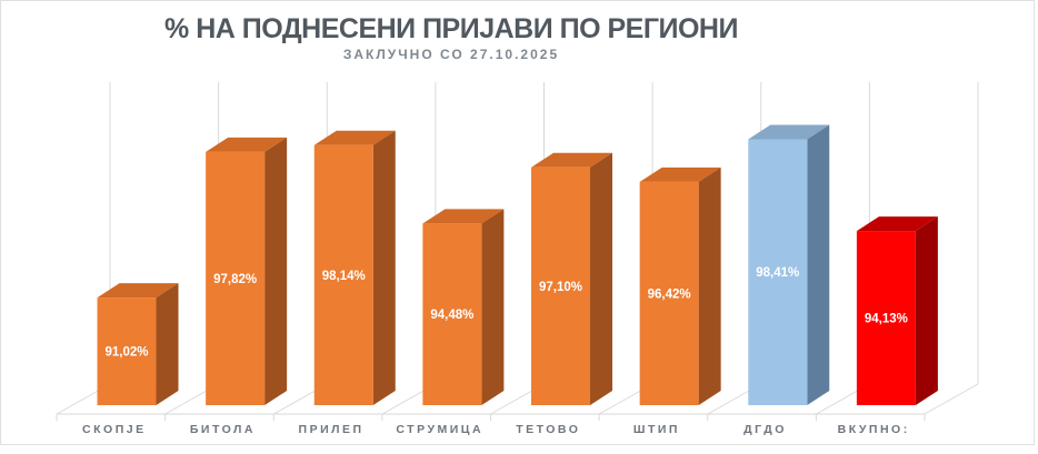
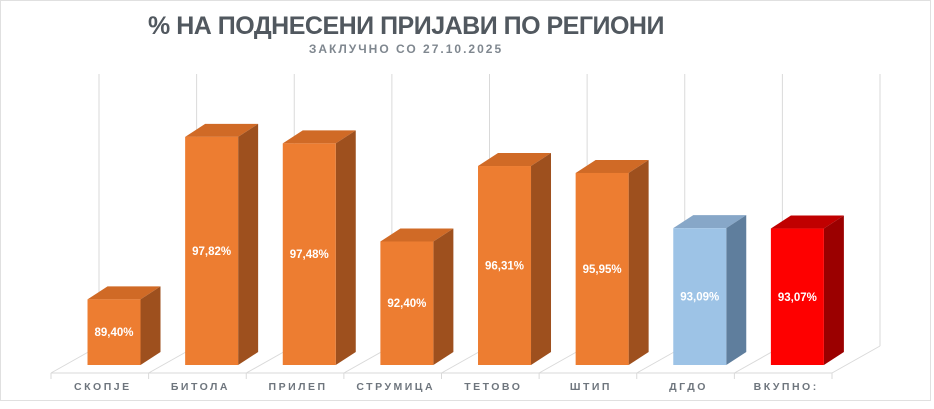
СКОПЈЕ: 91,02% -> 89,40%
ПРИЛЕП: 98,14% -> 97,48%
СТРУМИЦА: 94,48% -> 92,40%
ТЕТОВО: 97,10% -> 96,31%
ШТИП: 96,42% -> 95,95%
ДГДО: 98,41% -> 93,09%
ВКУПНО:: 94,13% -> 93,07%
